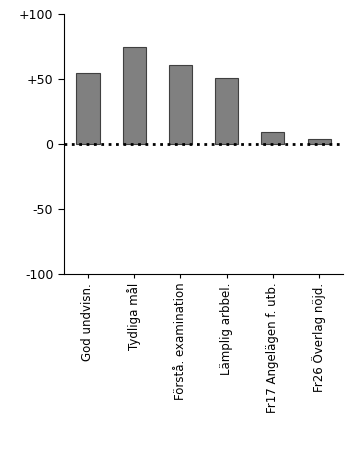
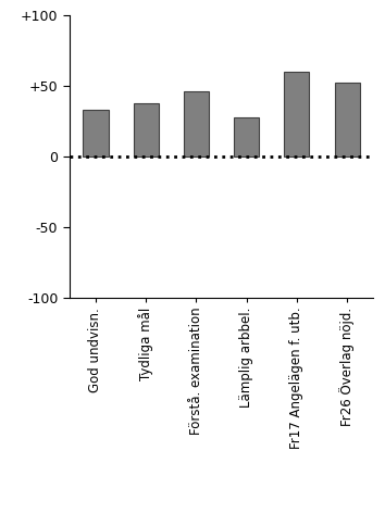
God undvisn.: 55 -> 33
Tydliga mål: 75 -> 38
Förstå. examination: 61 -> 46
Lämplig arbbel.: 51 -> 28
Fr17 Angelägen f. utb.: 9 -> 60
Fr26 Överlag nöjd.: 4 -> 52
